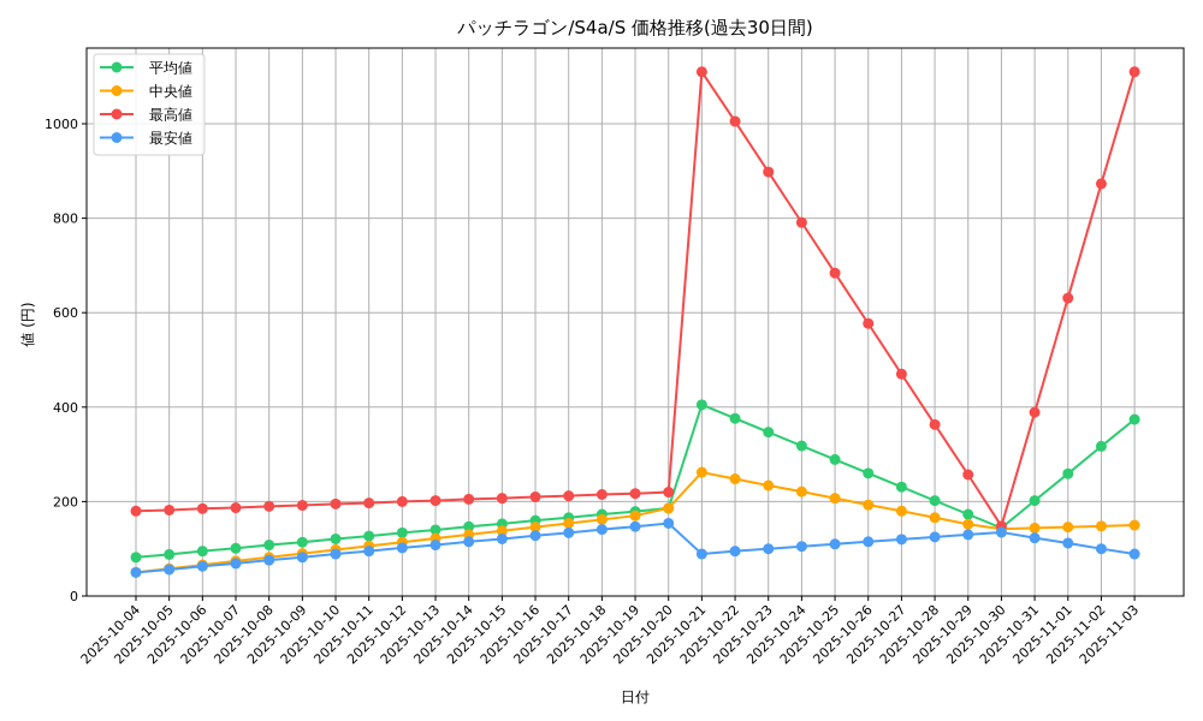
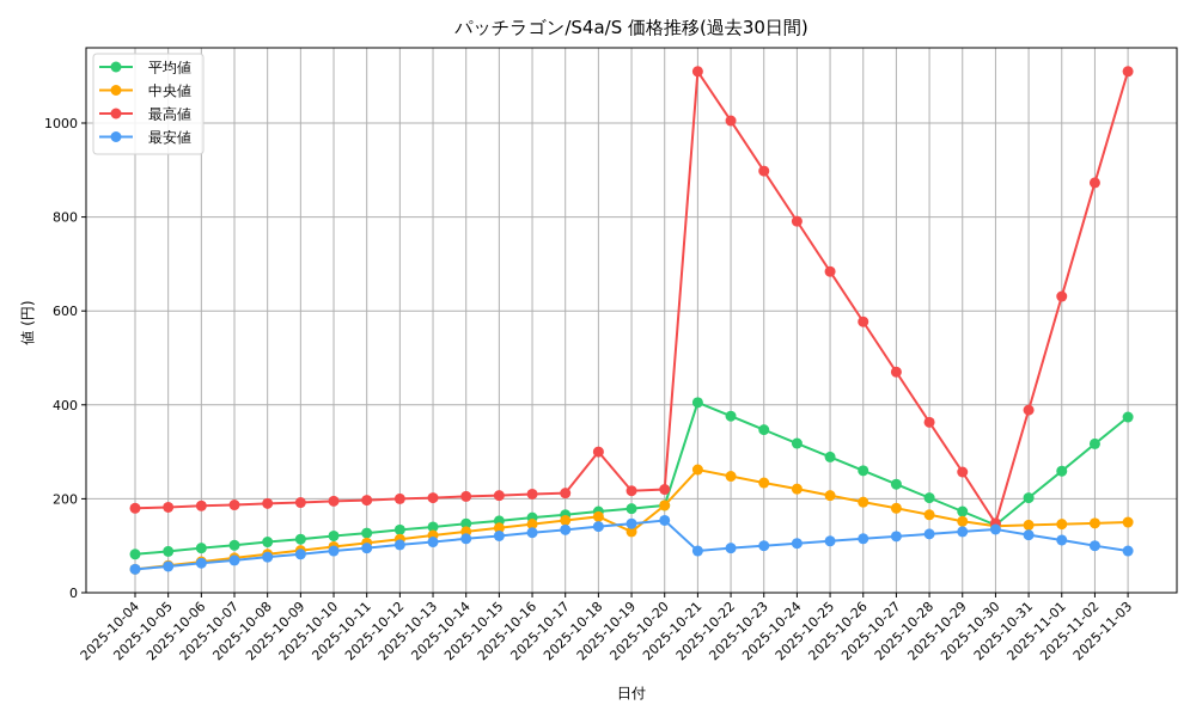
最高値/2025-10-18: 220 -> 300
中央値/2025-10-19: 170 -> 130
